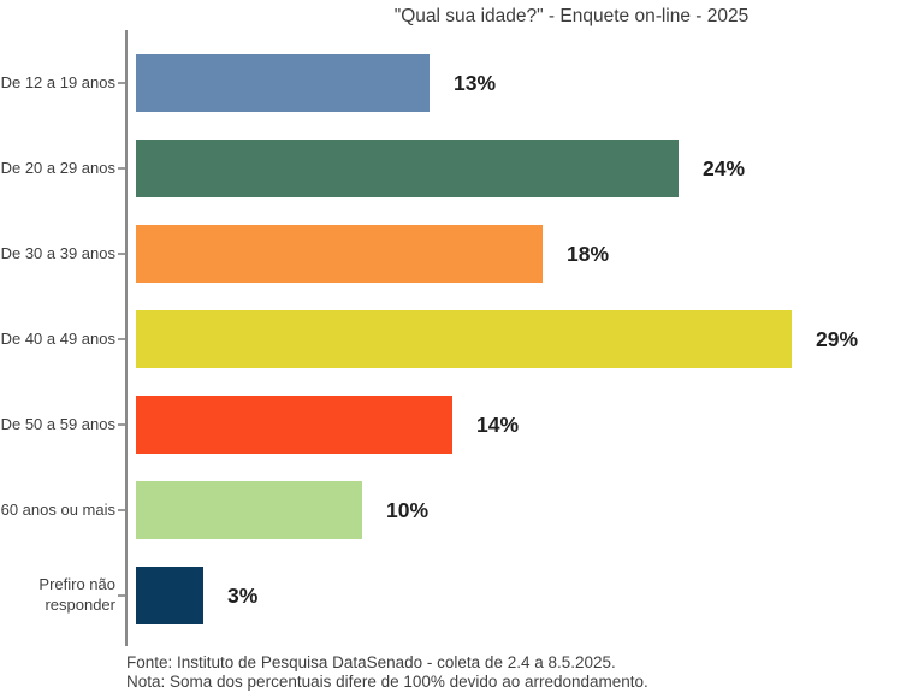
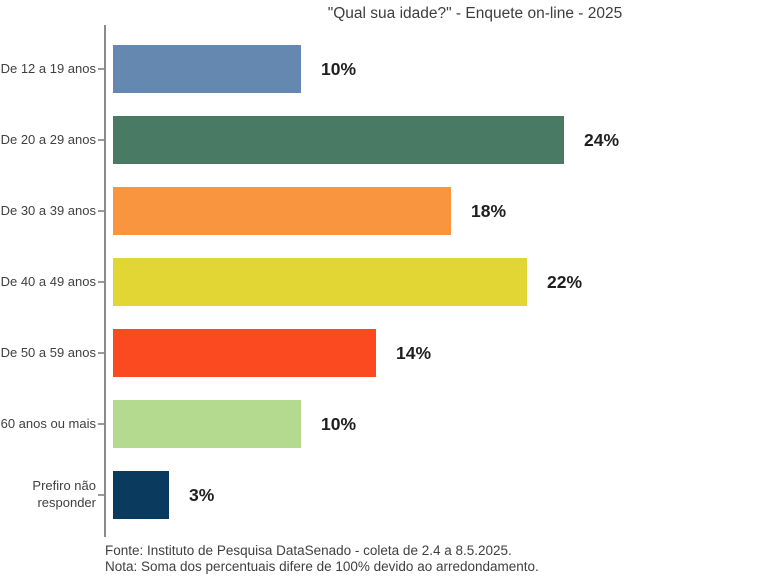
De 12 a 19 anos: 13% -> 10%
De 40 a 49 anos: 29% -> 22%
